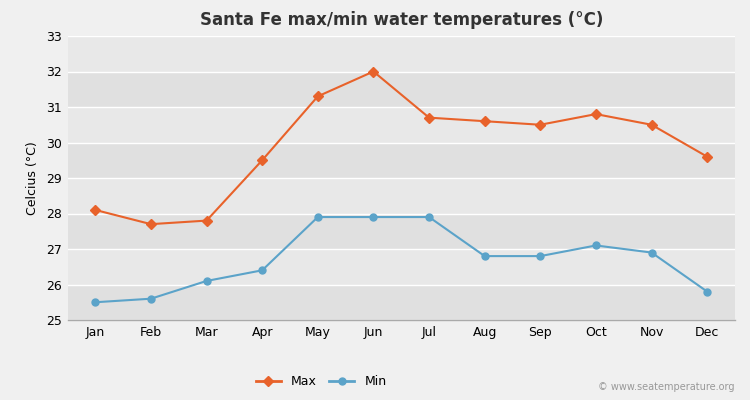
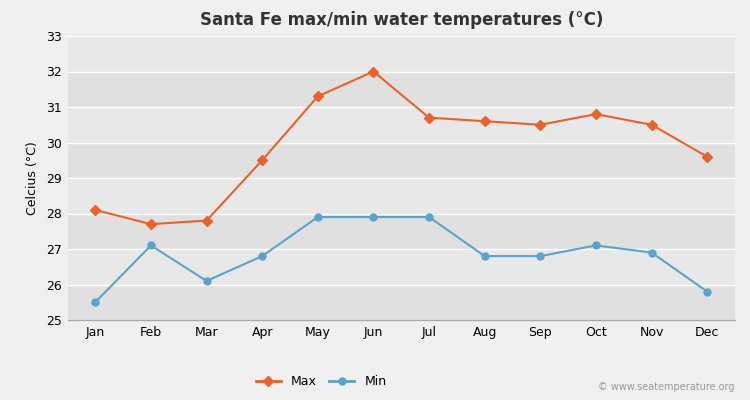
Min/Feb: 25.6 -> 27.1
Min/Apr: 26.4 -> 26.8
